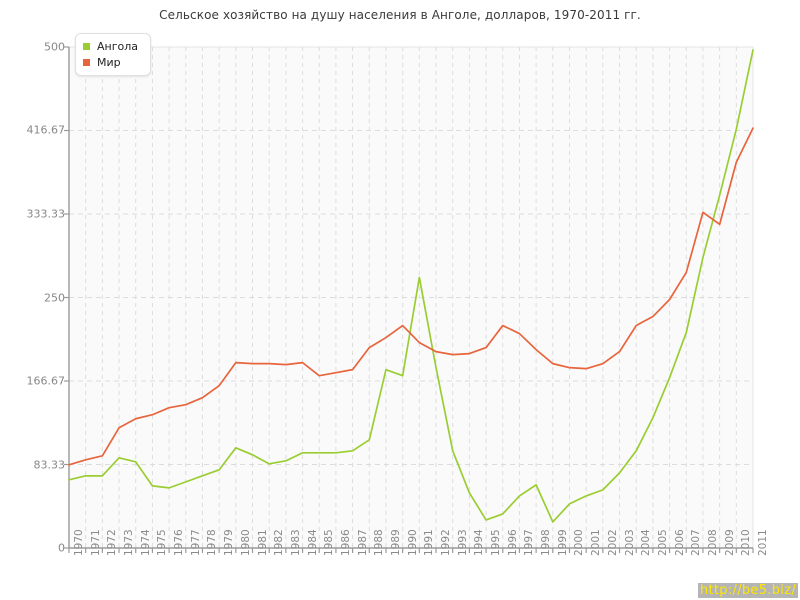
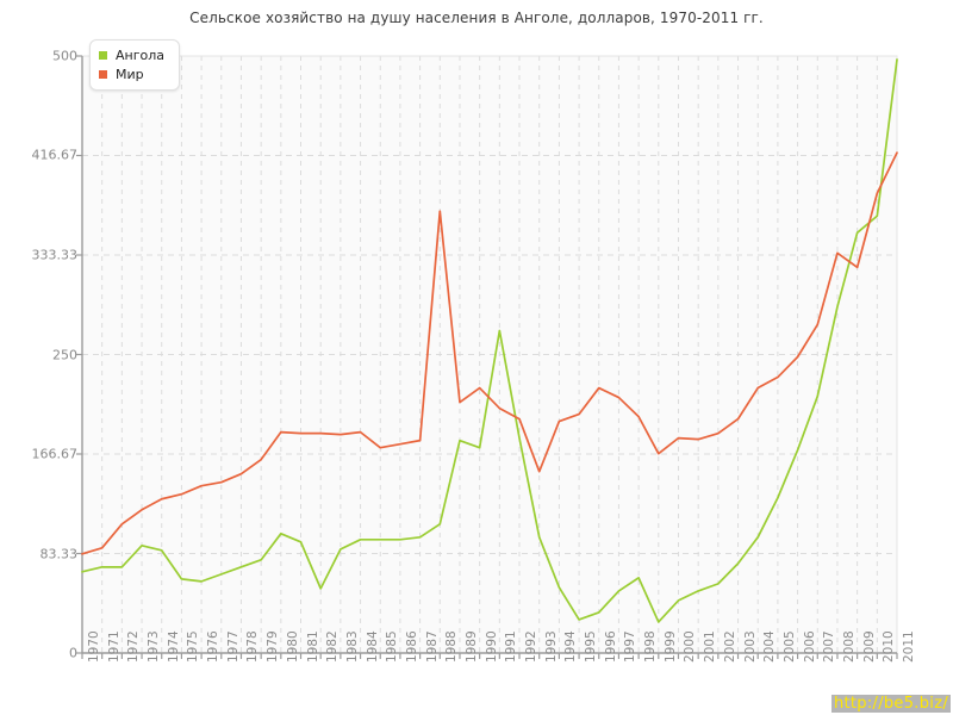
Мир/1972: 92 -> 108
Ангола/1982: 84 -> 54
Мир/1988: 200 -> 370
Мир/1993: 193 -> 152
Мир/1999: 184 -> 167
Ангола/2010: 418 -> 366
